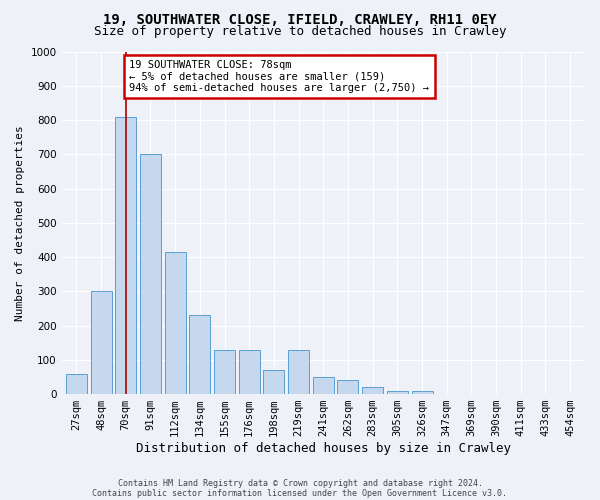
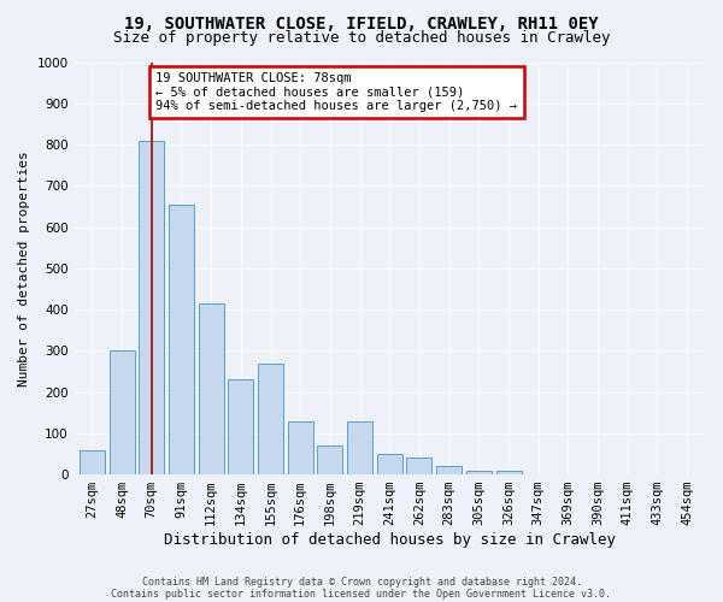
91sqm: 700 -> 655
155sqm: 130 -> 270
